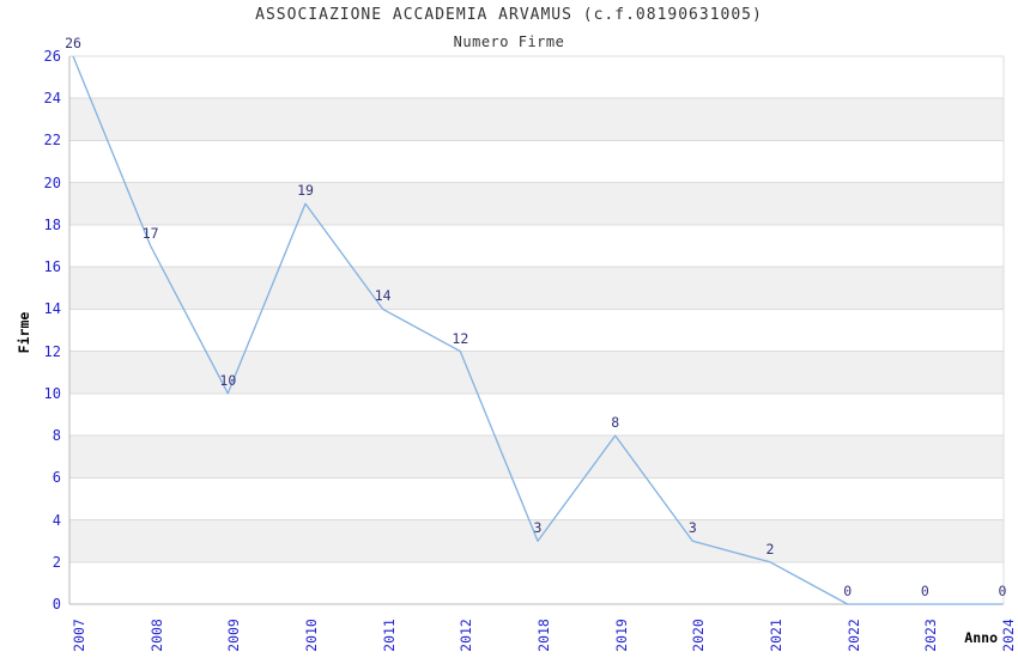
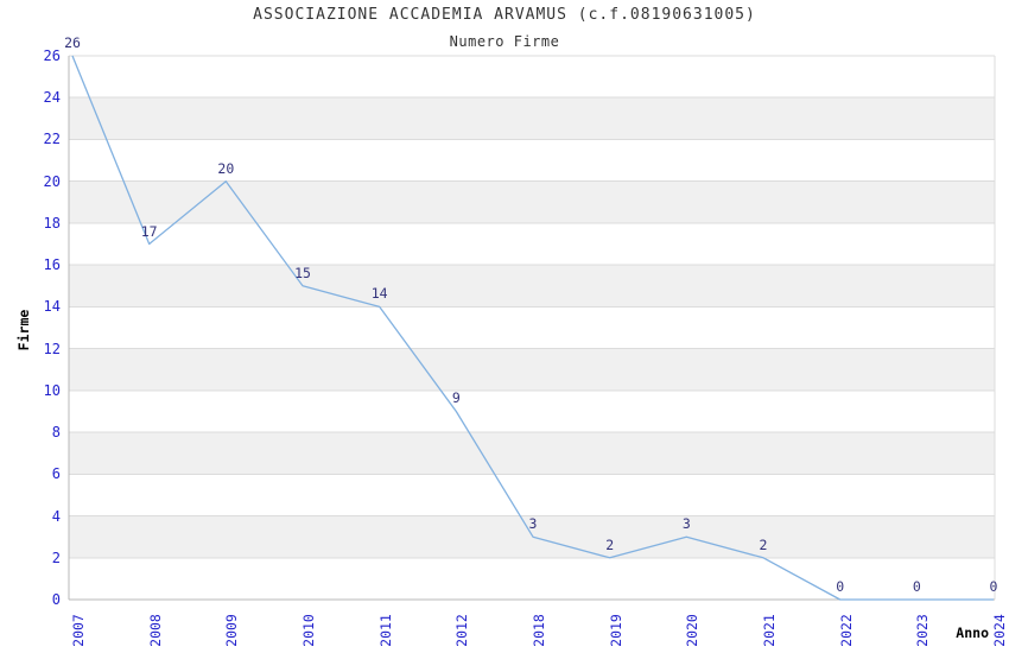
2009: 10 -> 20
2010: 19 -> 15
2012: 12 -> 9
2019: 8 -> 2
